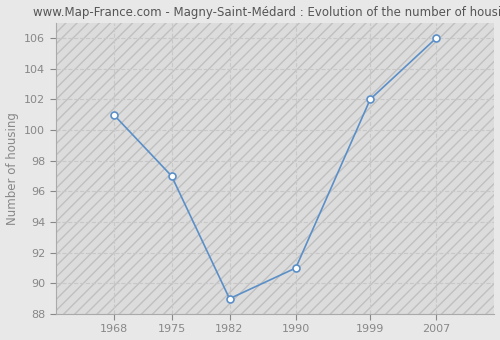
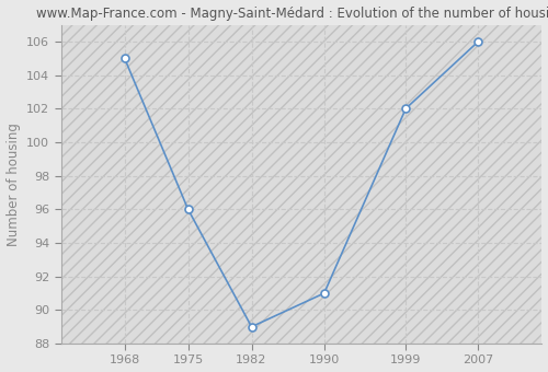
1968: 101 -> 105
1975: 97 -> 96
